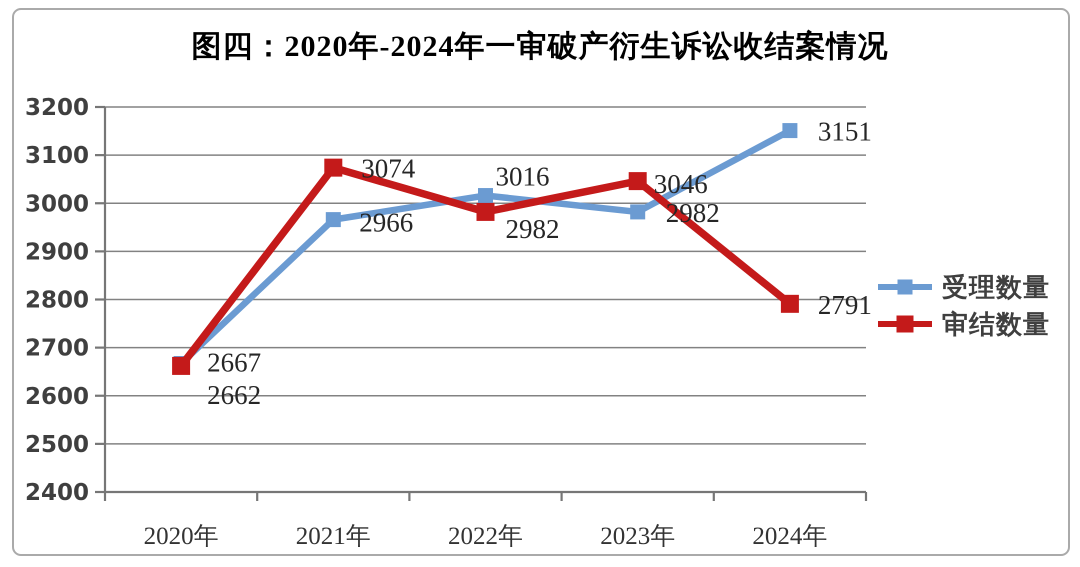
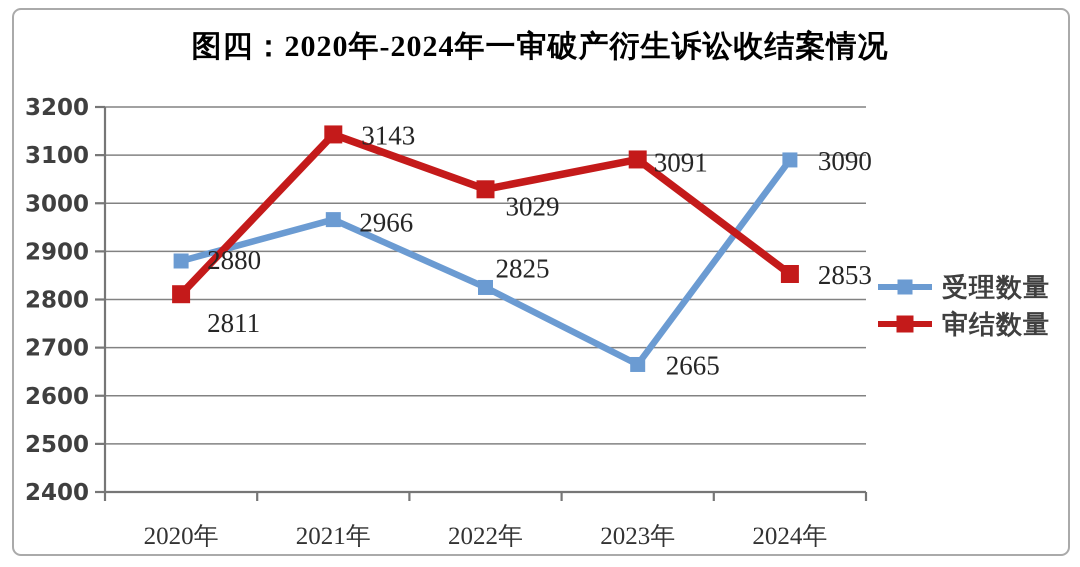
受理数量/2020年: 2667 -> 2880
审结数量/2020年: 2662 -> 2811
审结数量/2021年: 3074 -> 3143
受理数量/2022年: 3016 -> 2825
审结数量/2022年: 2982 -> 3029
受理数量/2023年: 2982 -> 2665
审结数量/2023年: 3046 -> 3091
受理数量/2024年: 3151 -> 3090
审结数量/2024年: 2791 -> 2853
